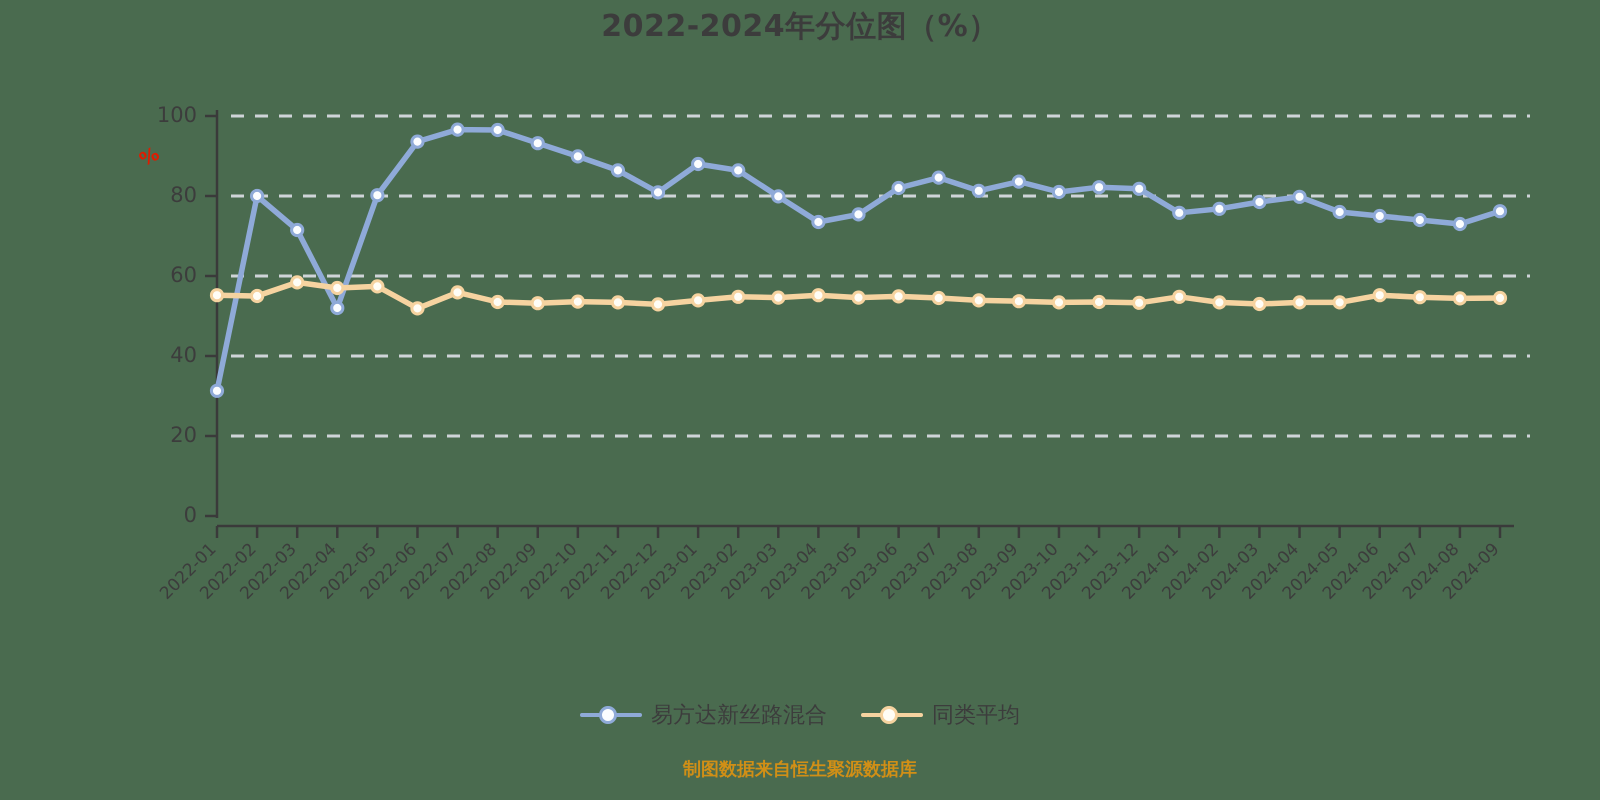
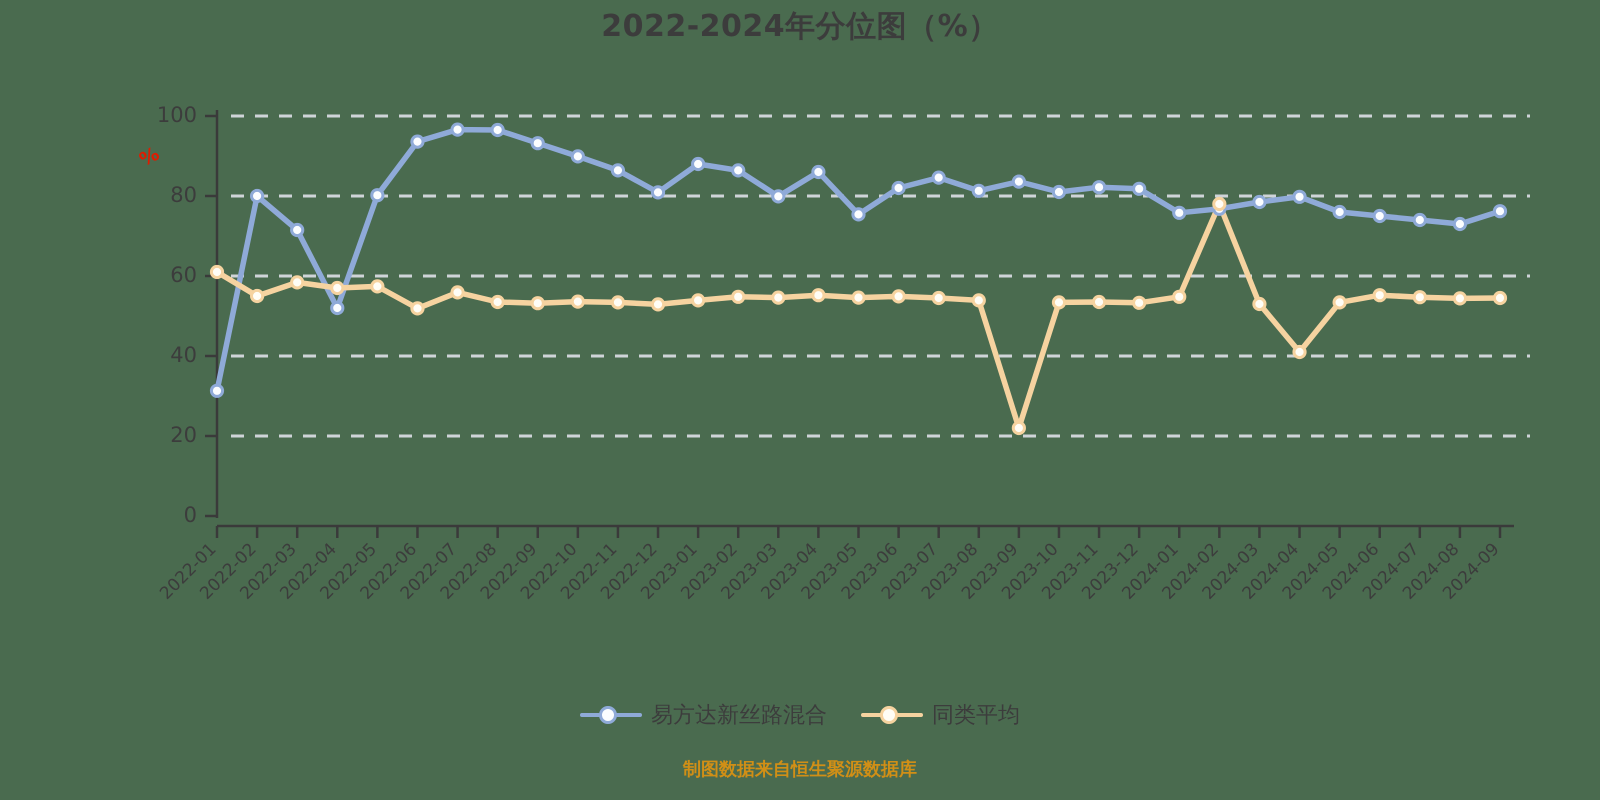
同类平均/2022-01: 55 -> 61
易方达新丝路混合/2023-04: 74 -> 86
同类平均/2023-09: 54 -> 22
同类平均/2024-02: 53 -> 78
同类平均/2024-04: 53 -> 41
